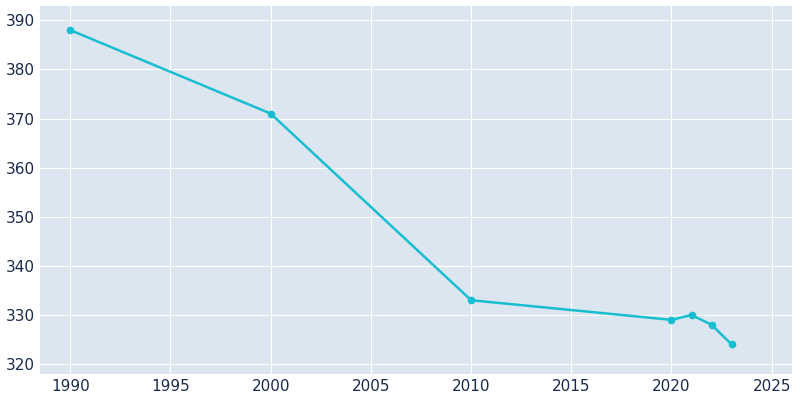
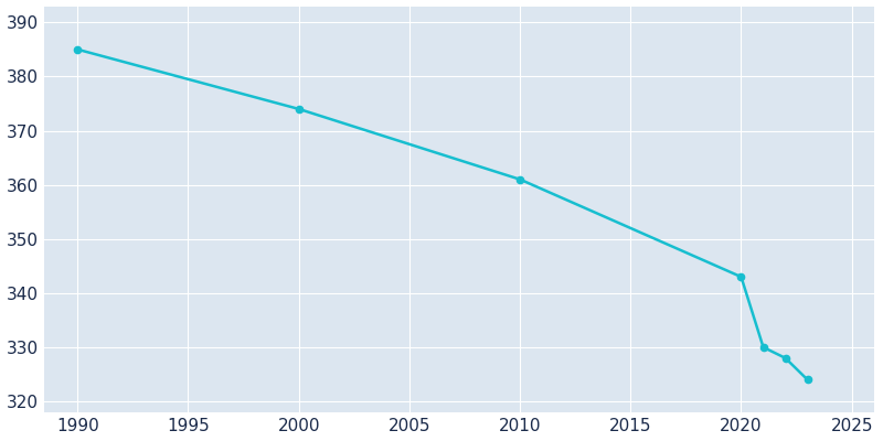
1990: 388 -> 385
2000: 371 -> 374
2010: 333 -> 361
2020: 329 -> 343
